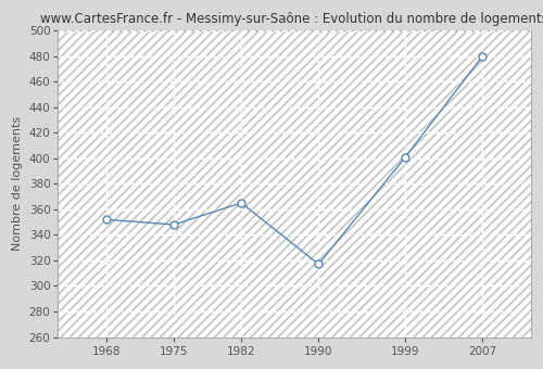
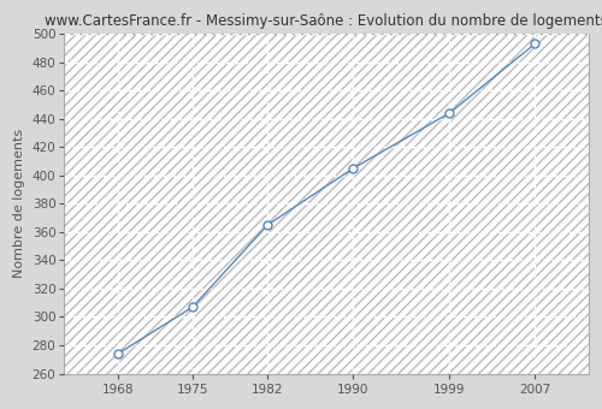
1968: 352 -> 274
1975: 348 -> 307
1990: 317 -> 405
1999: 401 -> 444
2007: 480 -> 493
